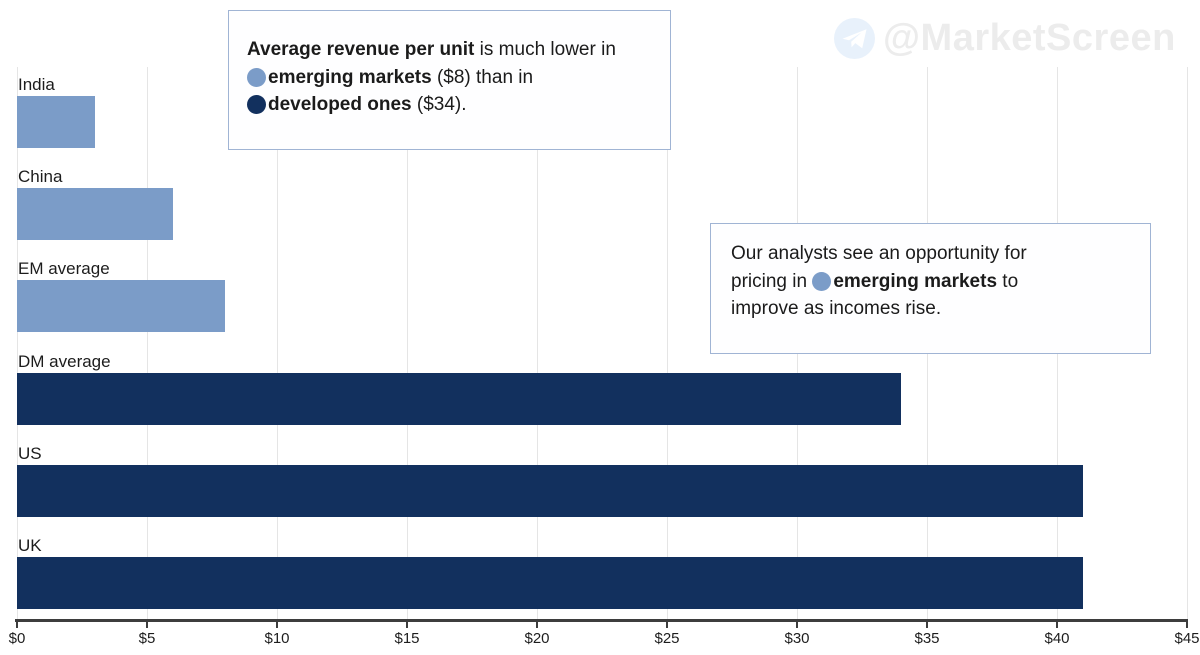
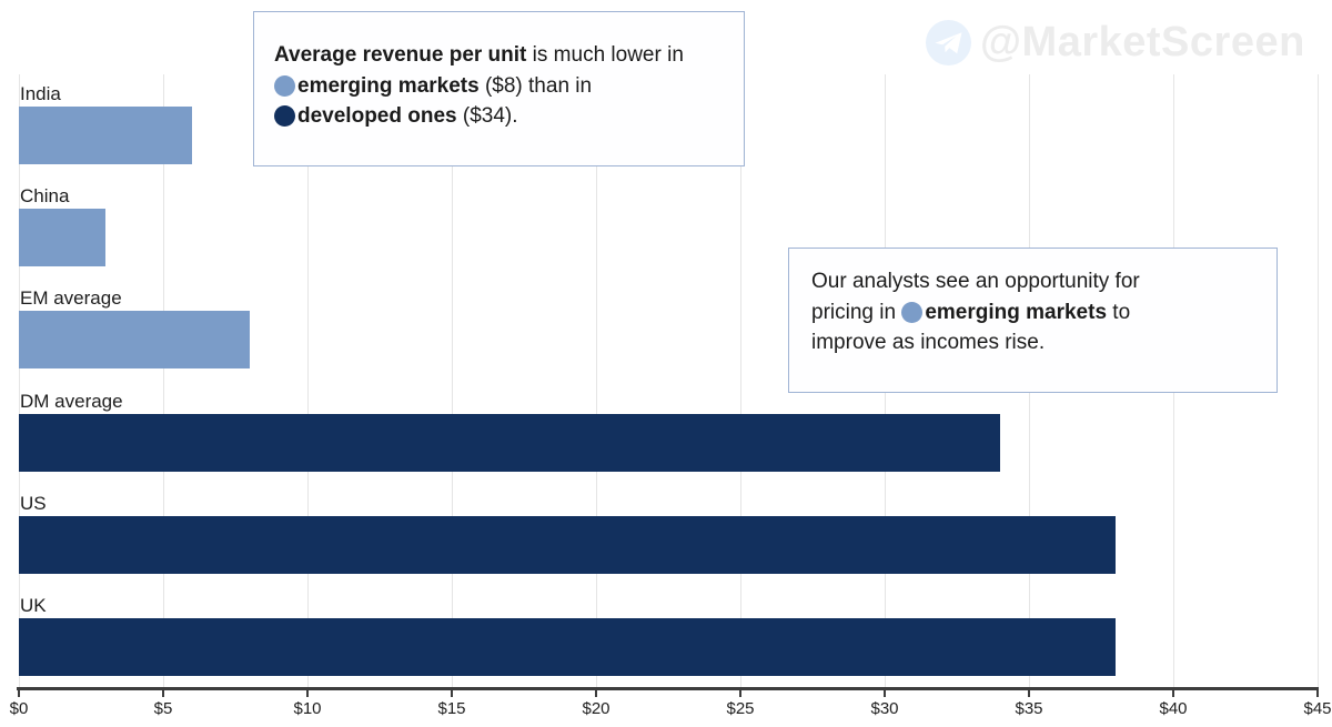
India: $3 -> $6
China: $6 -> $3
US: $41 -> $38
UK: $41 -> $38
